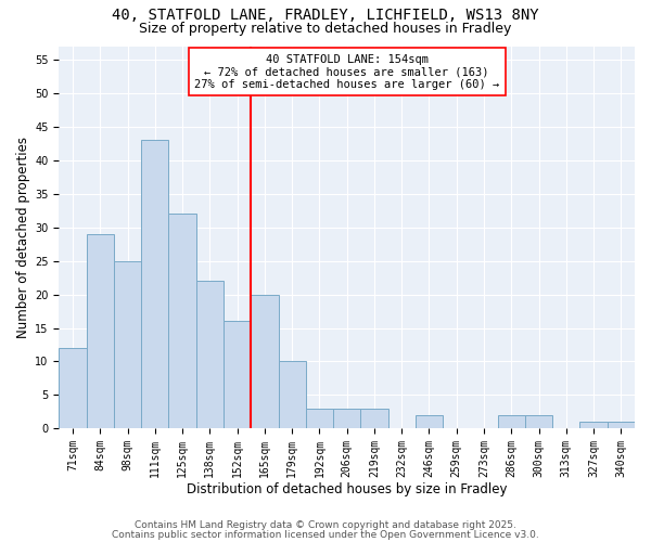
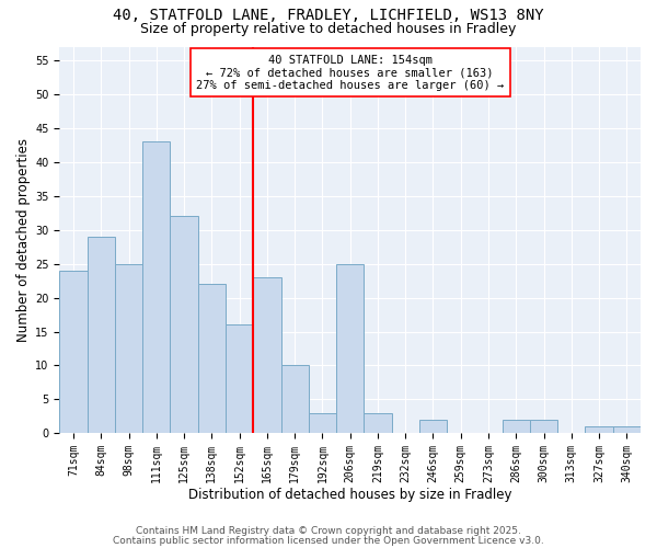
71sqm: 12 -> 24
165sqm: 20 -> 23
206sqm: 3 -> 25
